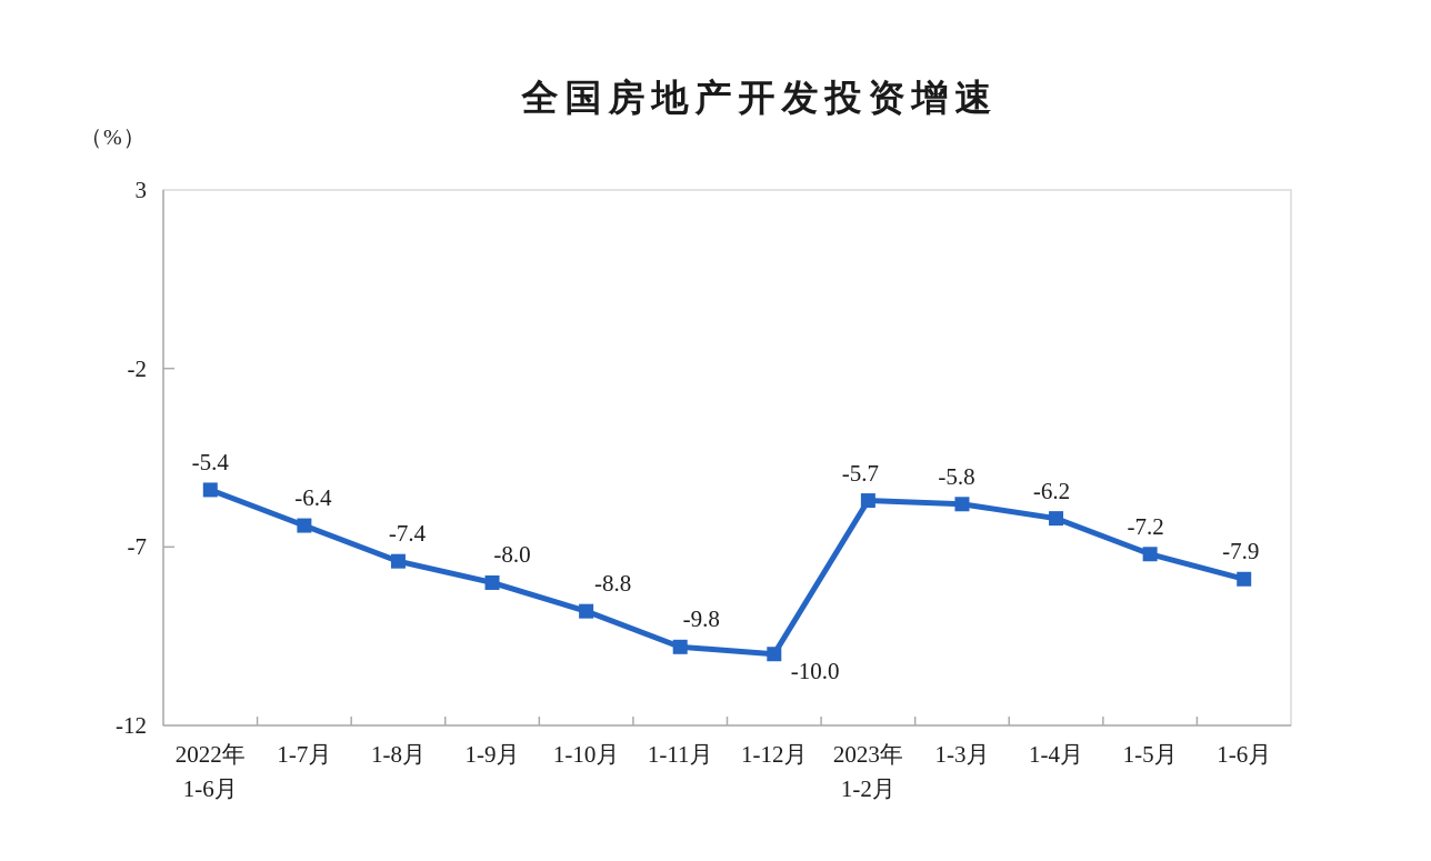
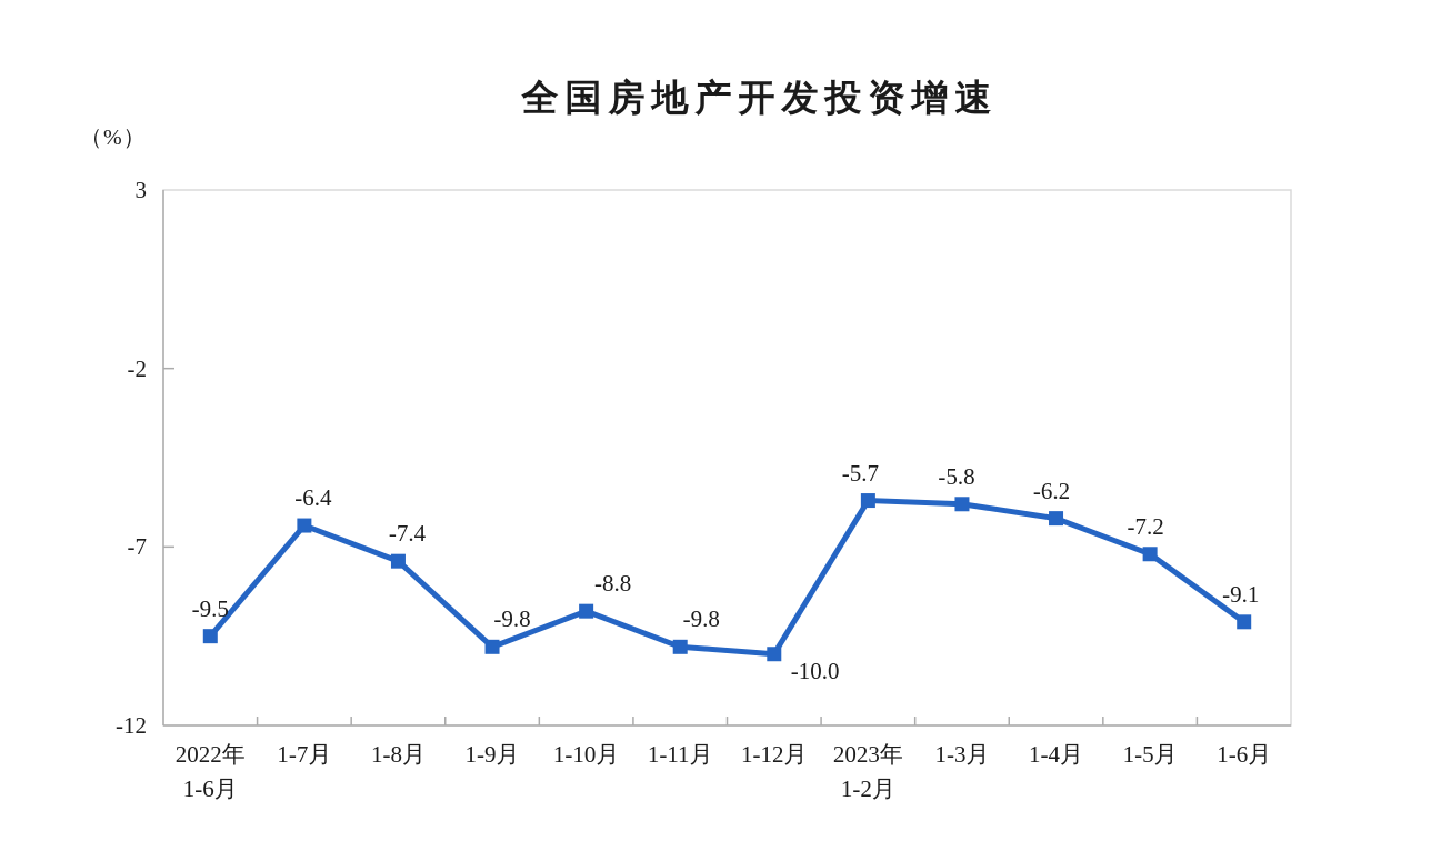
2022年 1-6月: -5.4 -> -9.5
1-9月: -8.0 -> -9.8
1-6月: -7.9 -> -9.1
